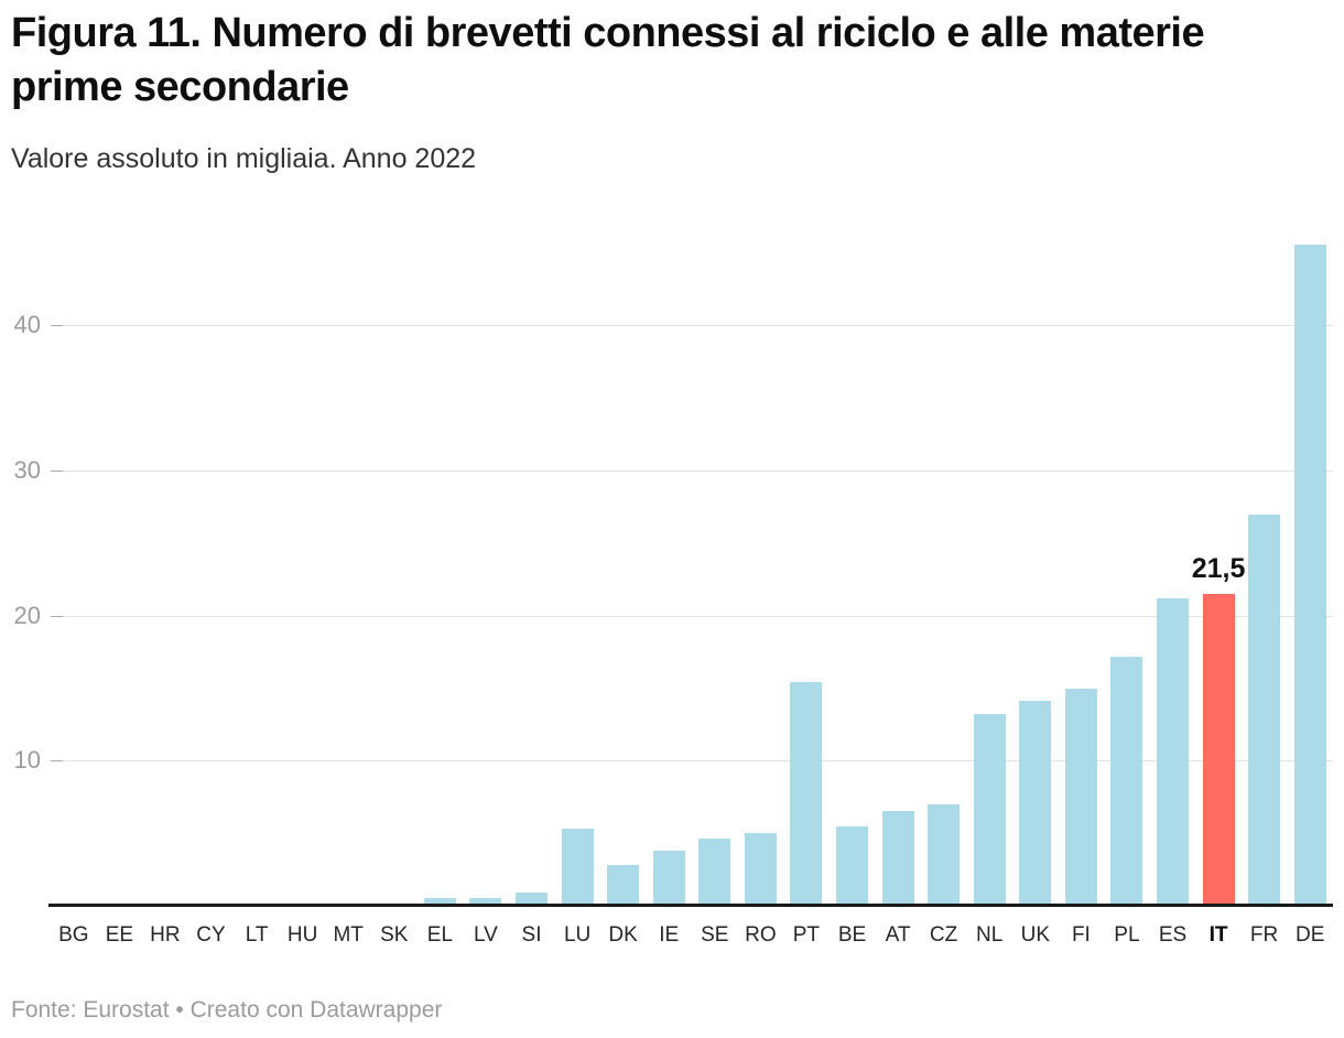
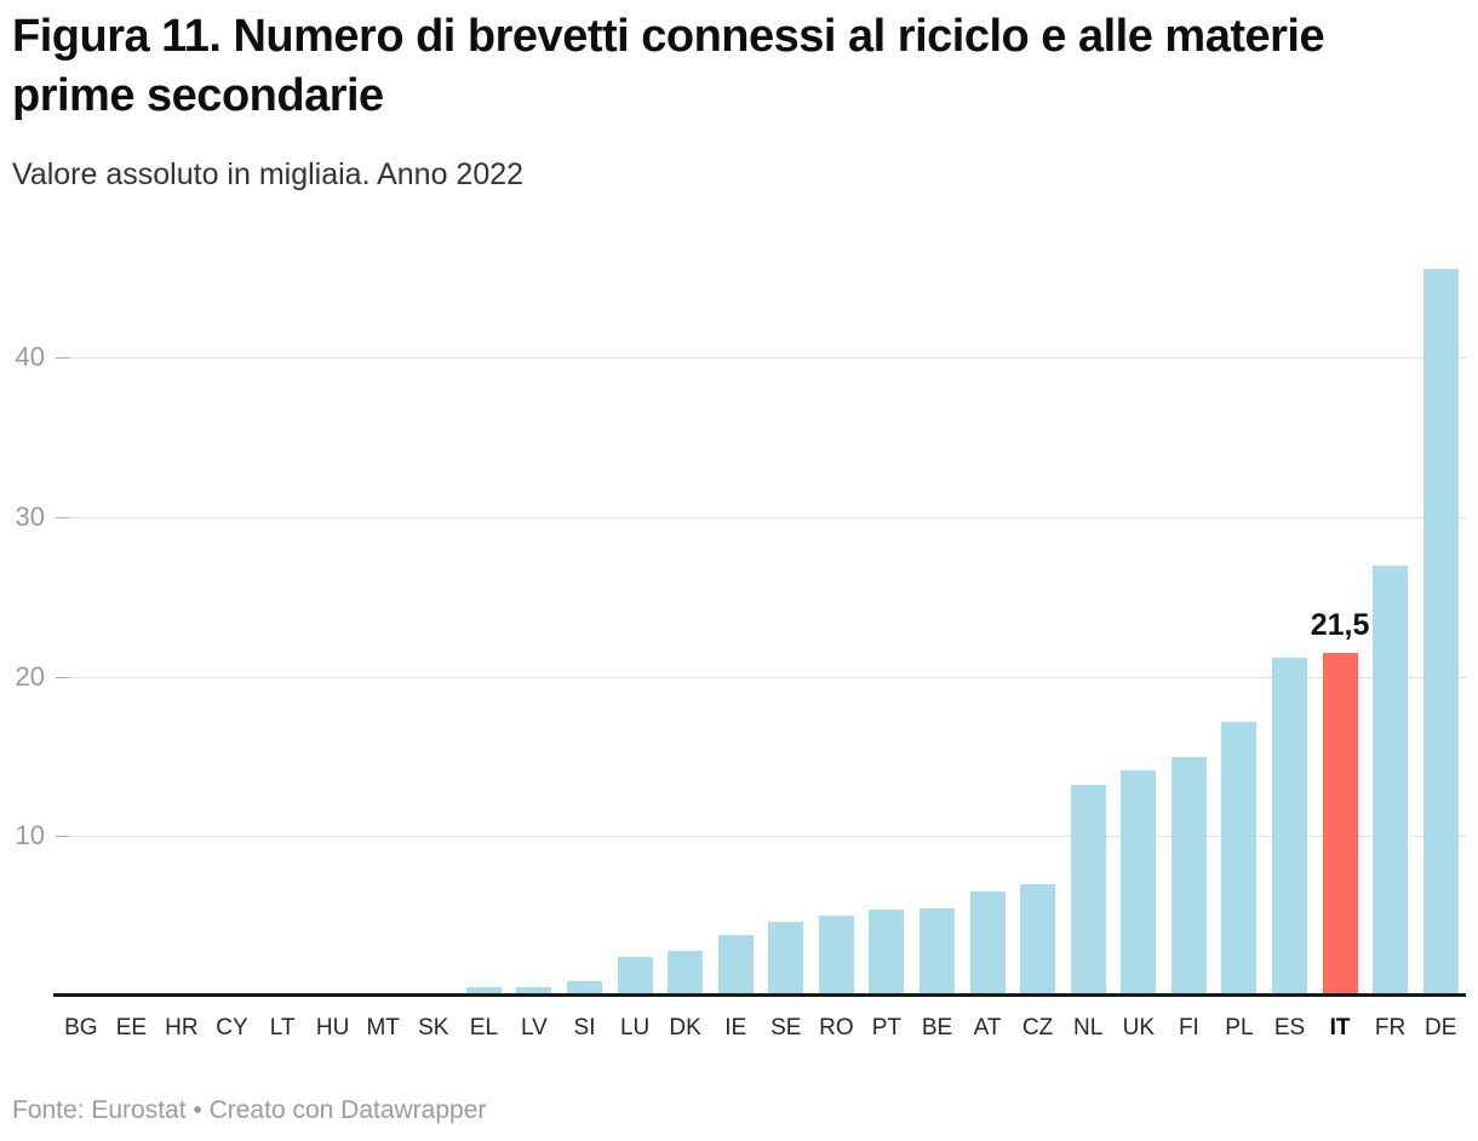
LU: 5.3 -> 2.4
PT: 15.4 -> 5.4
